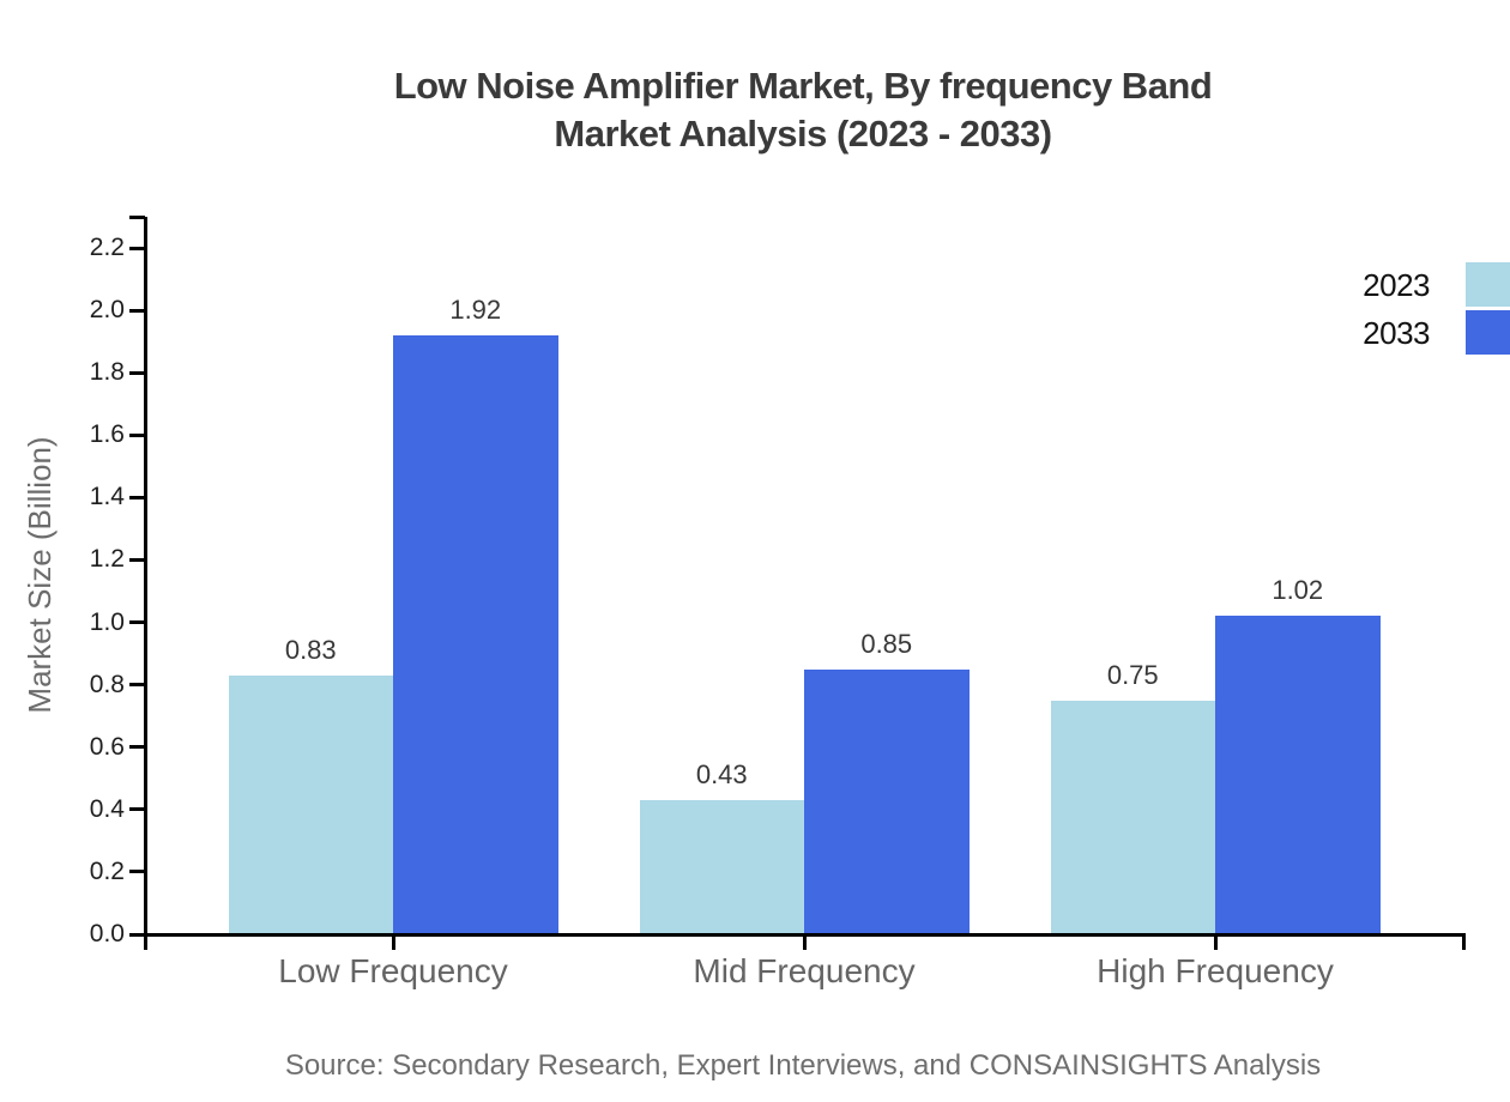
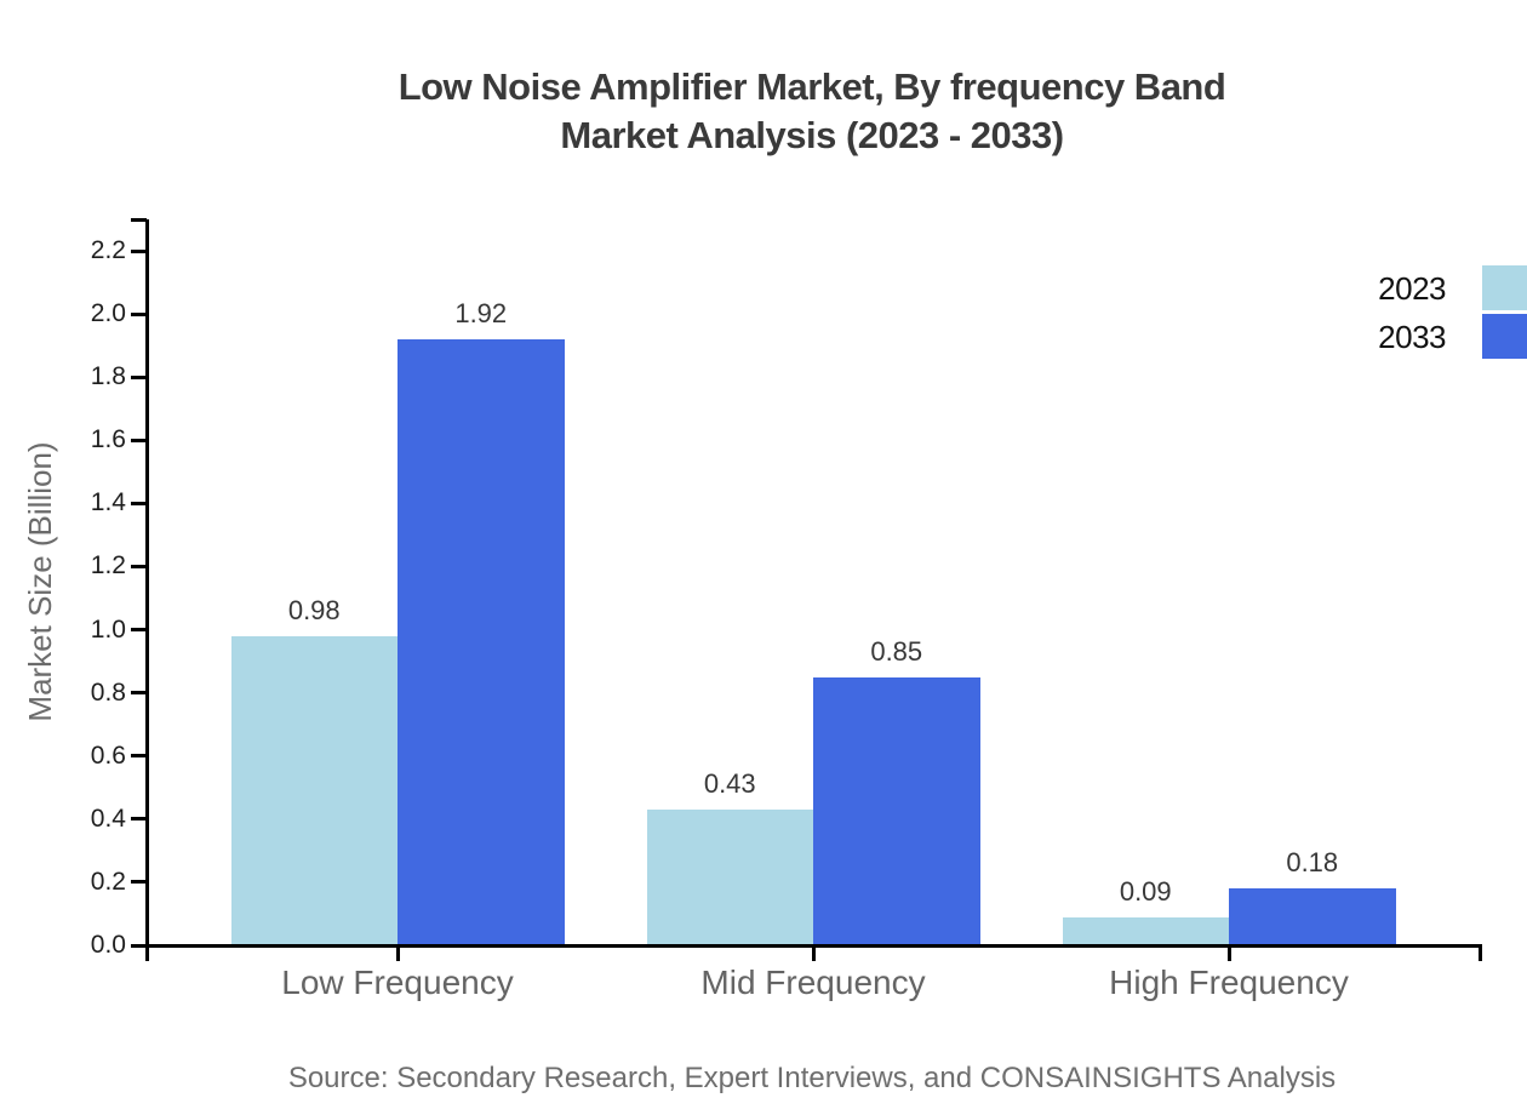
2023/Low Frequency: 0.83 -> 0.98
2023/High Frequency: 0.75 -> 0.09
2033/High Frequency: 1.02 -> 0.18
